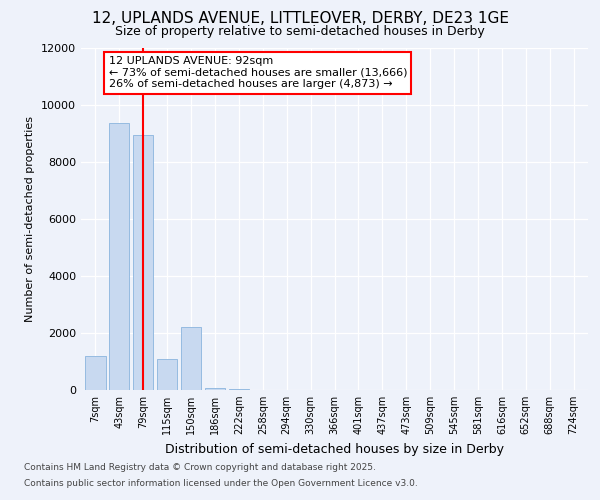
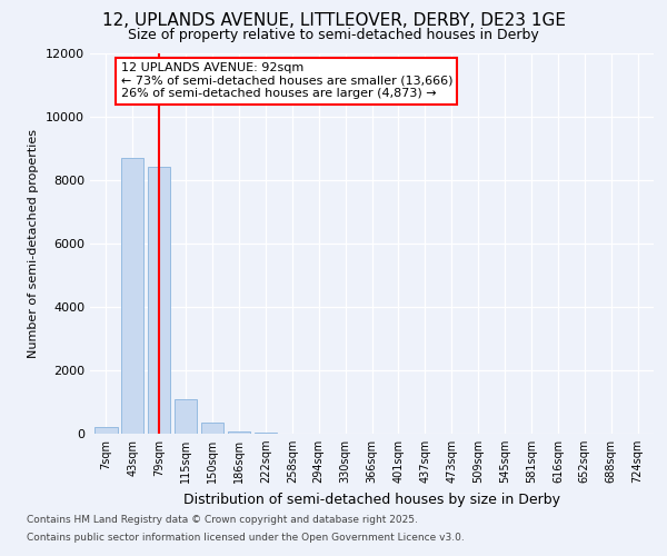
7sqm: 1200 -> 200
43sqm: 9350 -> 8700
79sqm: 8950 -> 8400
150sqm: 2200 -> 350
